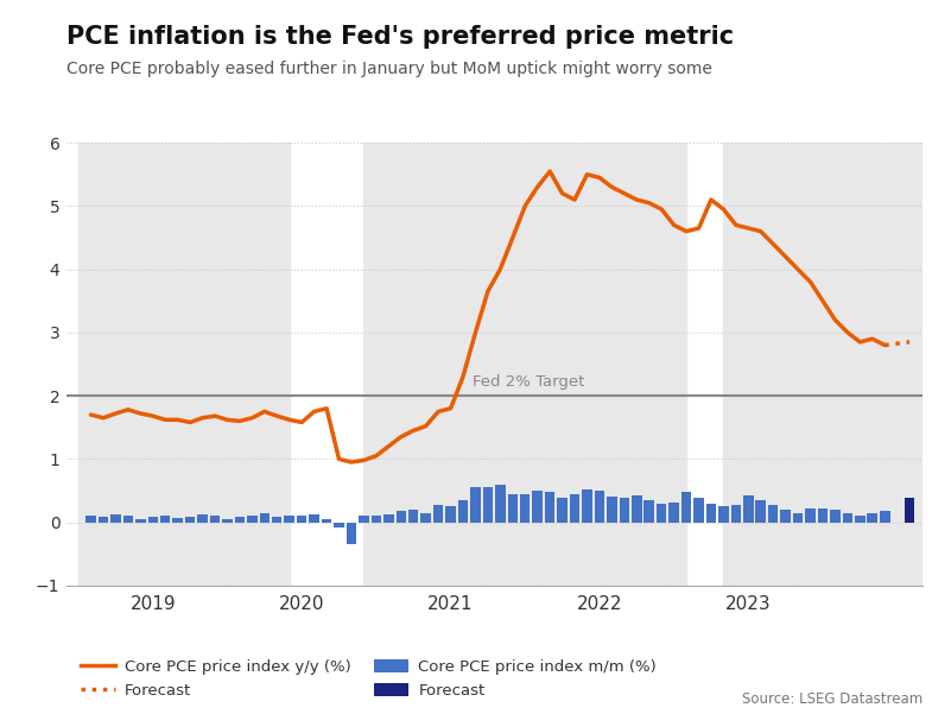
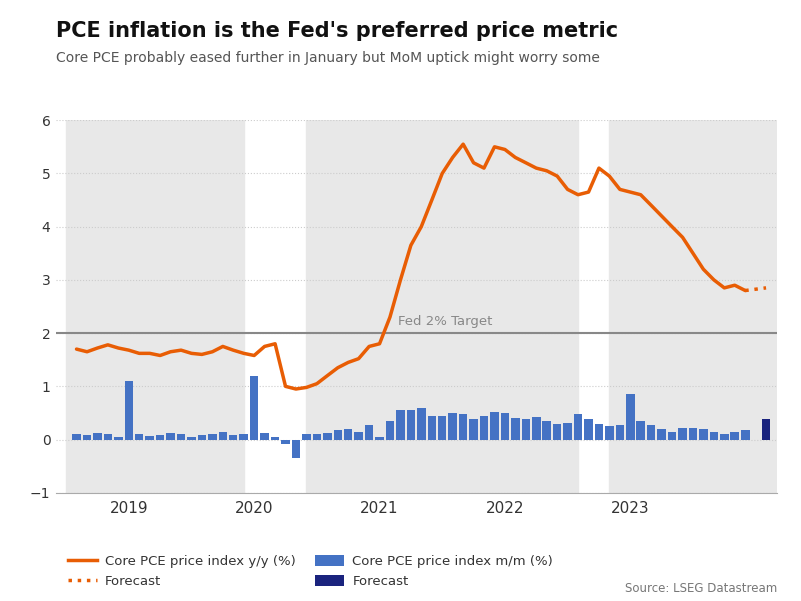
Core PCE price index m/m (%)/2019: 0.08 -> 1.10
Core PCE price index m/m (%)/2020: 0.10 -> 1.20
Core PCE price index m/m (%)/2021: 0.25 -> 0.04
Core PCE price index m/m (%)/2023: 0.42 -> 0.86
